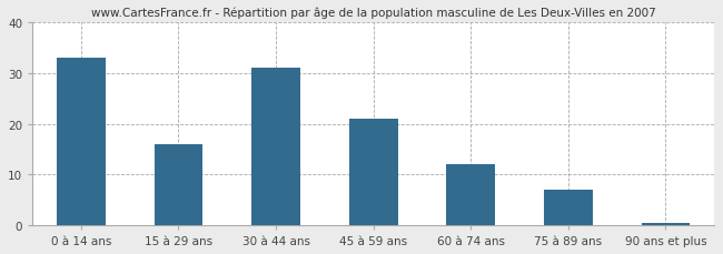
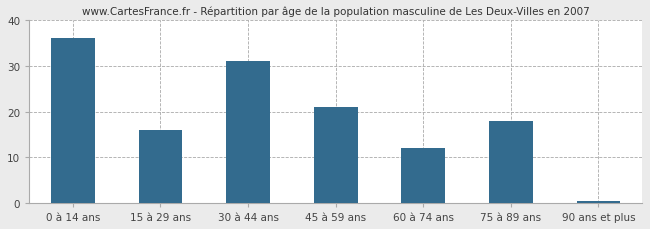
0 à 14 ans: 33.0 -> 36.0
75 à 89 ans: 7.0 -> 18.0
